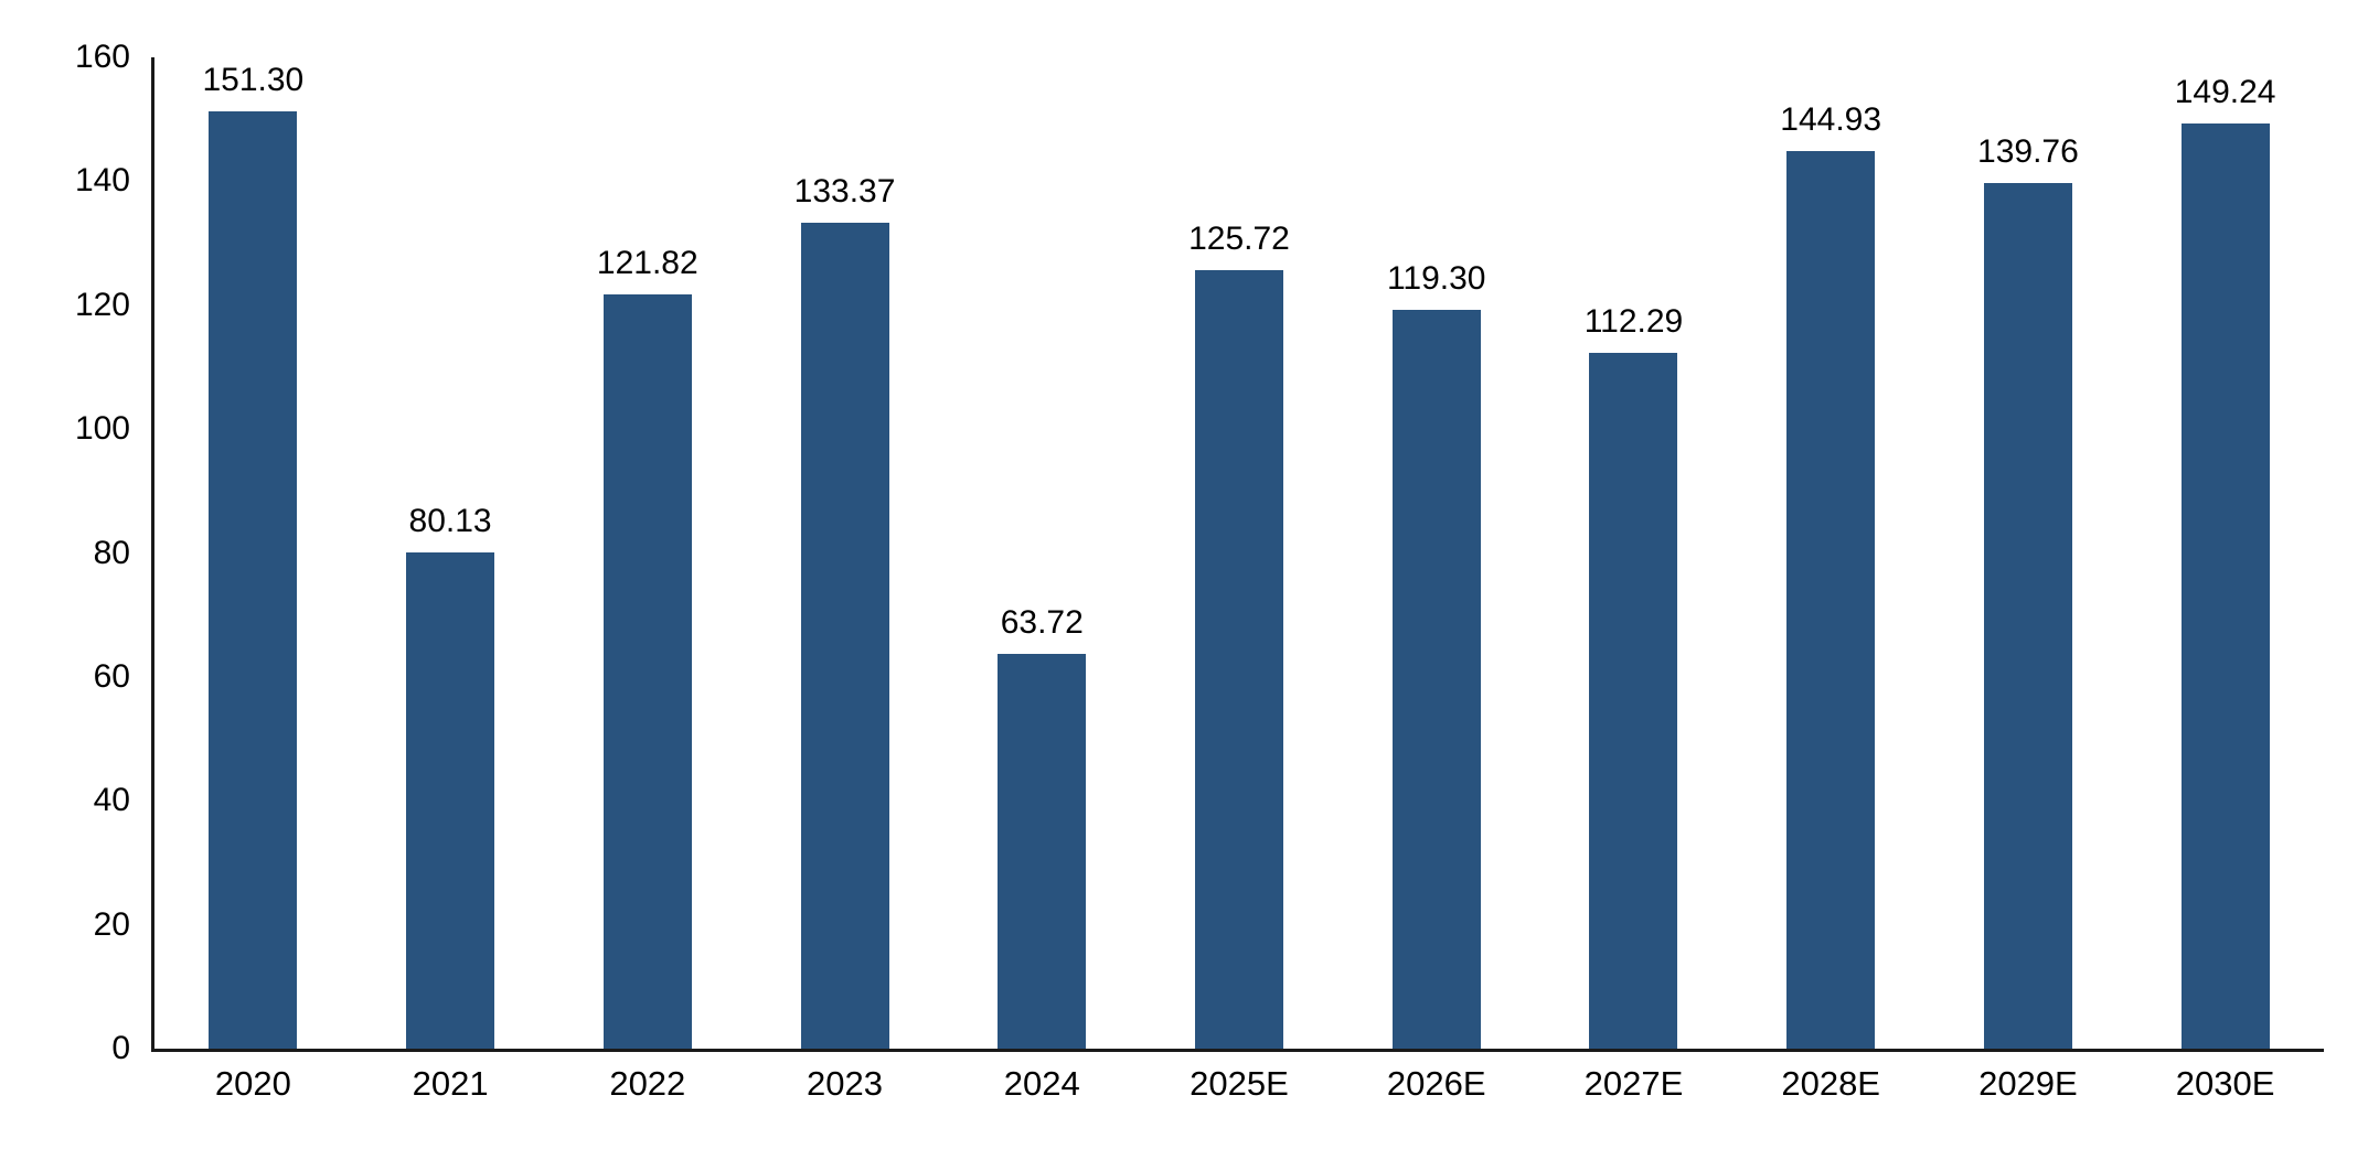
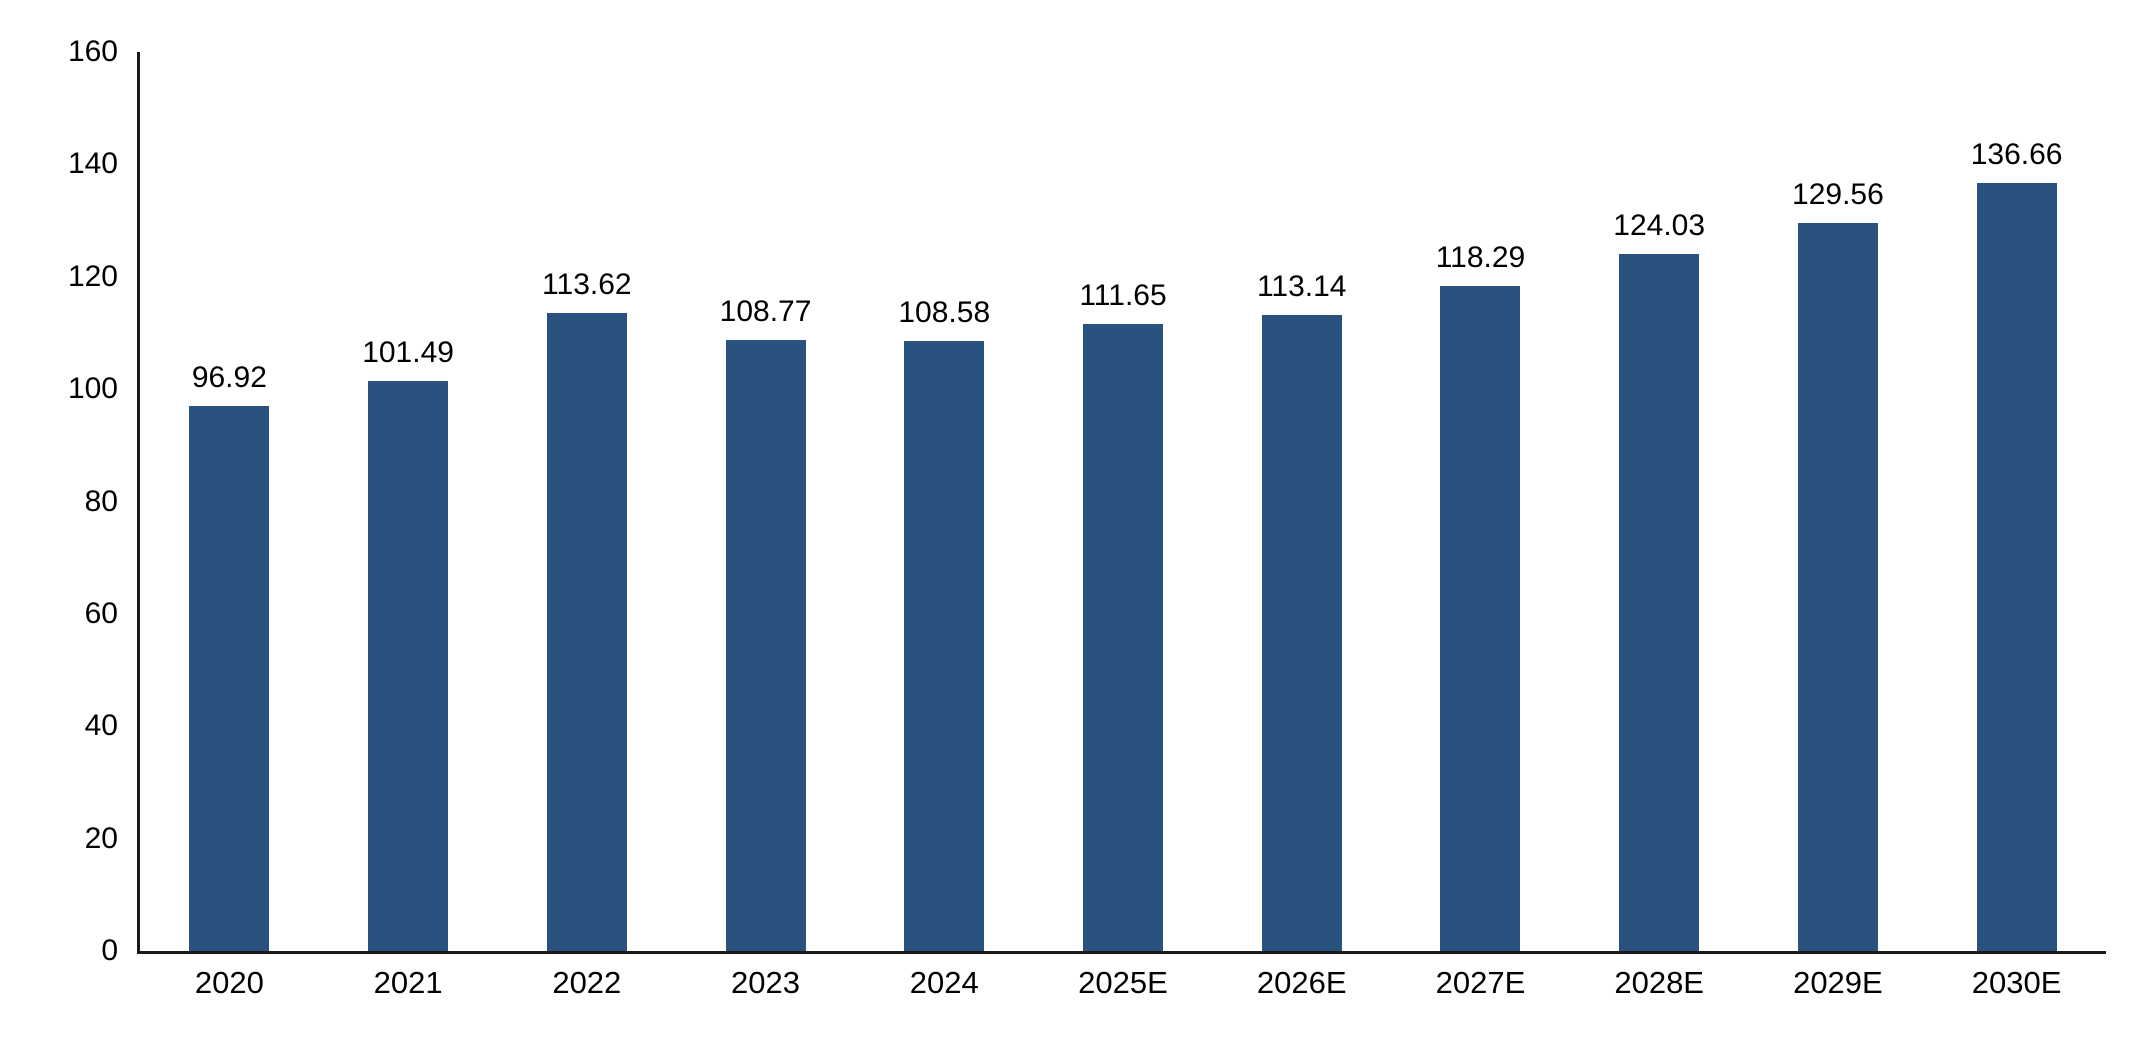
2020: 151.30 -> 96.92
2021: 80.13 -> 101.49
2022: 121.82 -> 113.62
2023: 133.37 -> 108.77
2024: 63.72 -> 108.58
2025E: 125.72 -> 111.65
2026E: 119.30 -> 113.14
2027E: 112.29 -> 118.29
2028E: 144.93 -> 124.03
2029E: 139.76 -> 129.56
2030E: 149.24 -> 136.66
